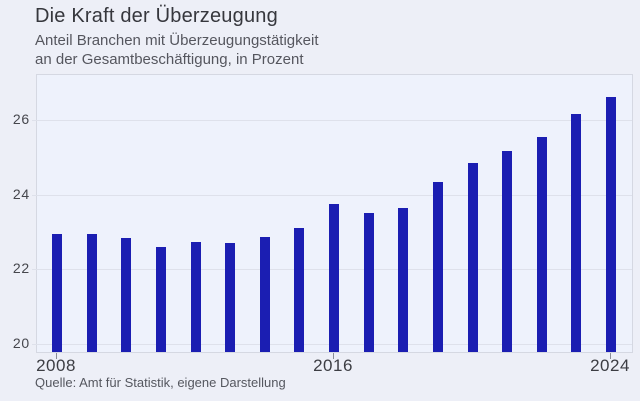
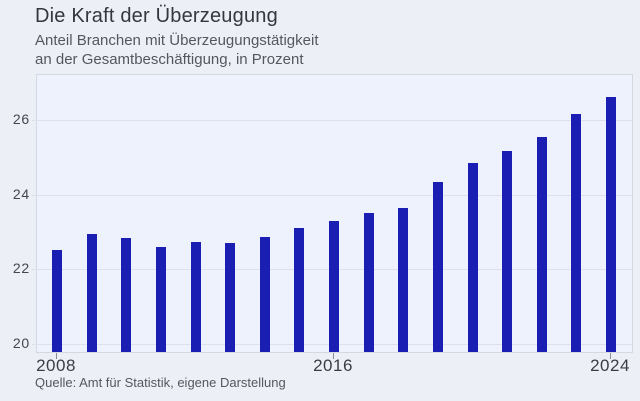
2008: 22.9 -> 22.4
2016: 23.7 -> 23.2
